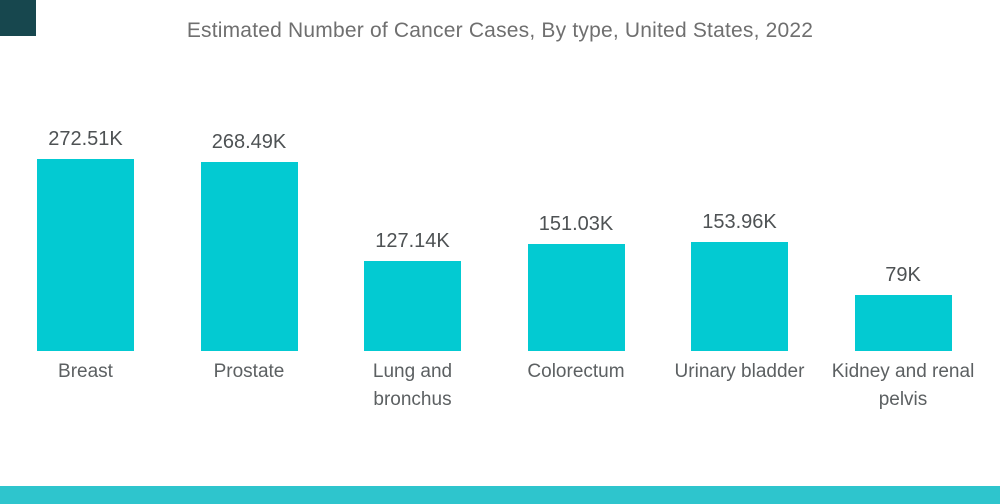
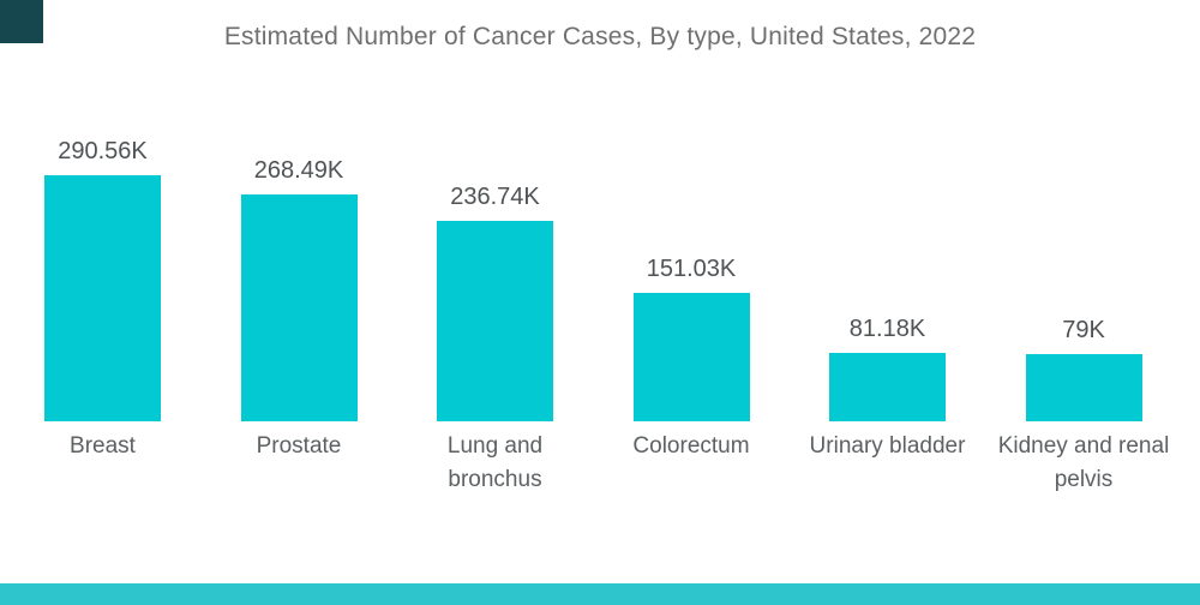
Breast: 272.51K -> 290.56K
Lung and bronchus: 127.14K -> 236.74K
Urinary bladder: 153.96K -> 81.18K
